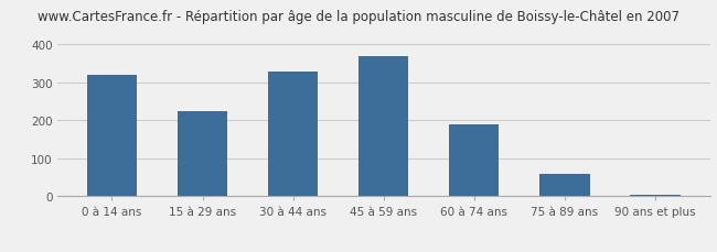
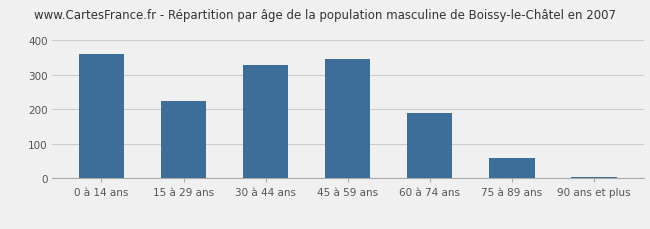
0 à 14 ans: 320 -> 360
45 à 59 ans: 370 -> 347
